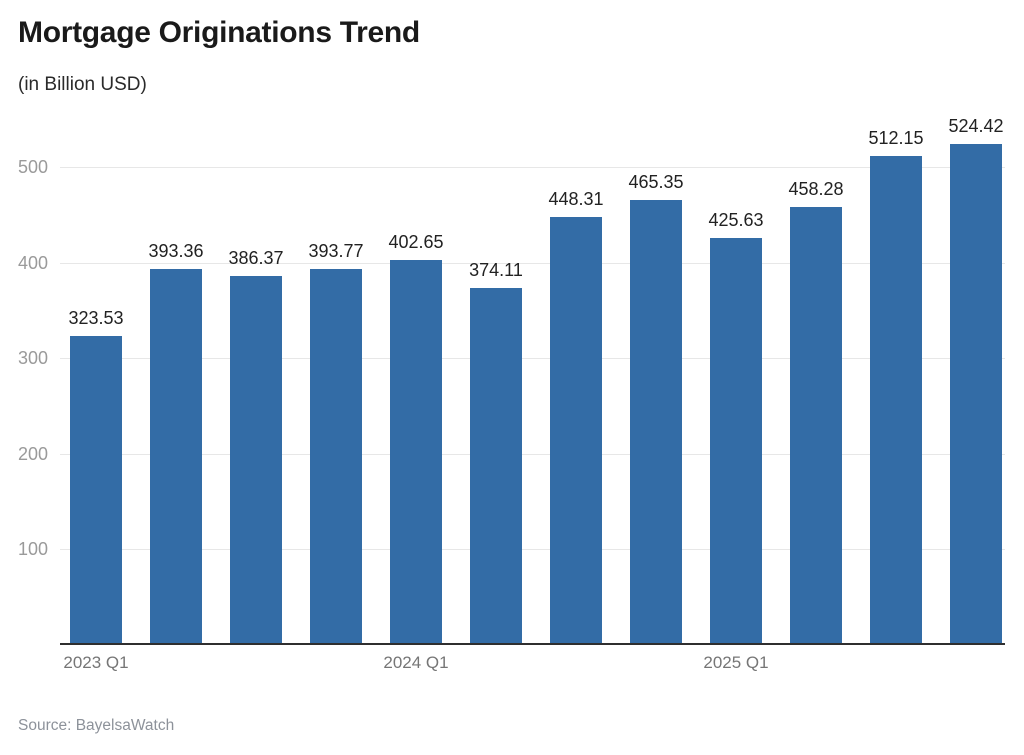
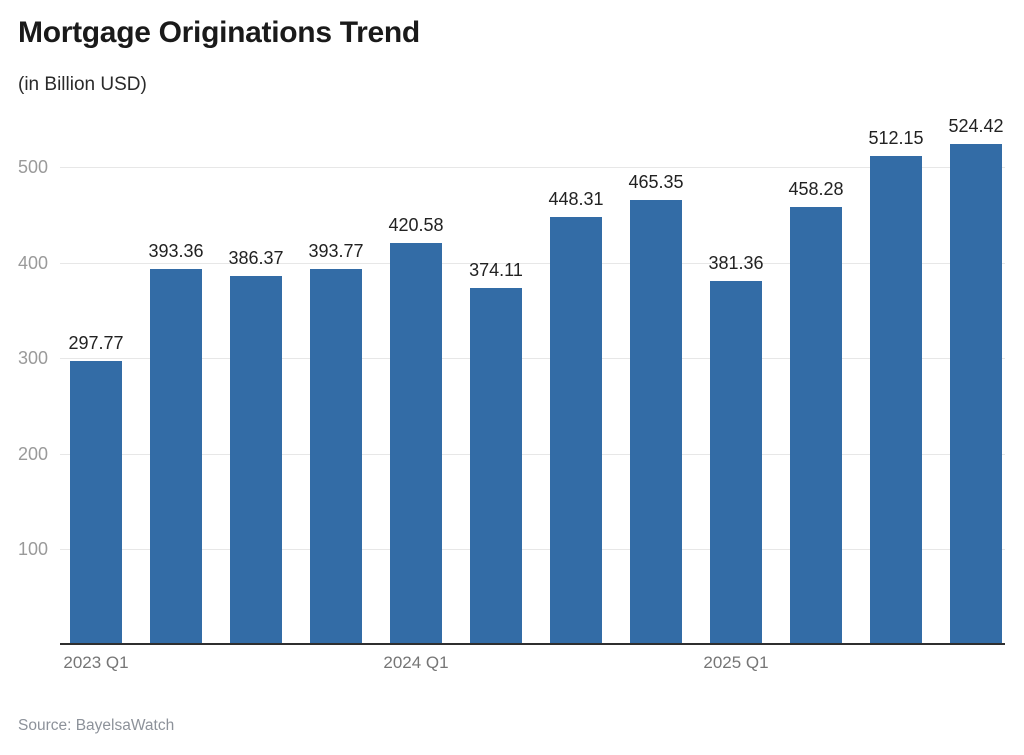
2023 Q1: 323.53 -> 297.77
2024 Q1: 402.65 -> 420.58
2025 Q1: 425.63 -> 381.36
